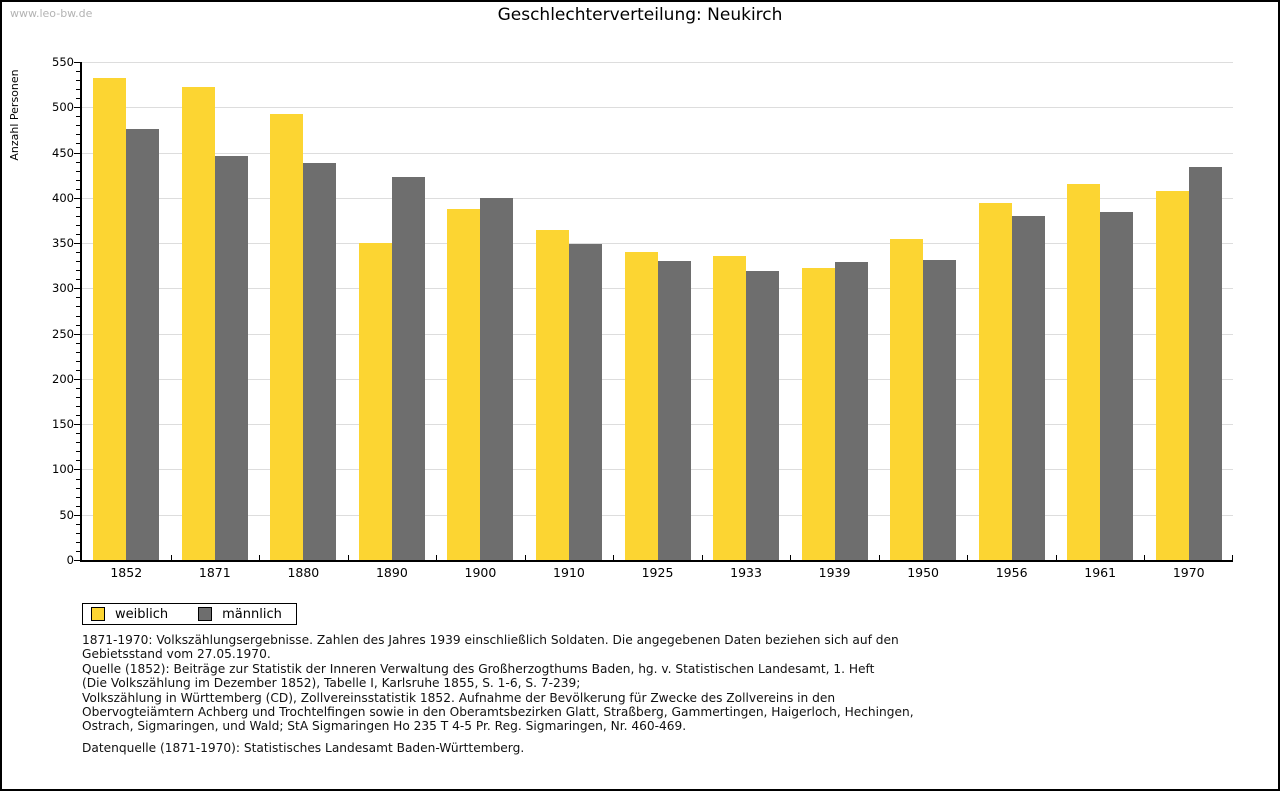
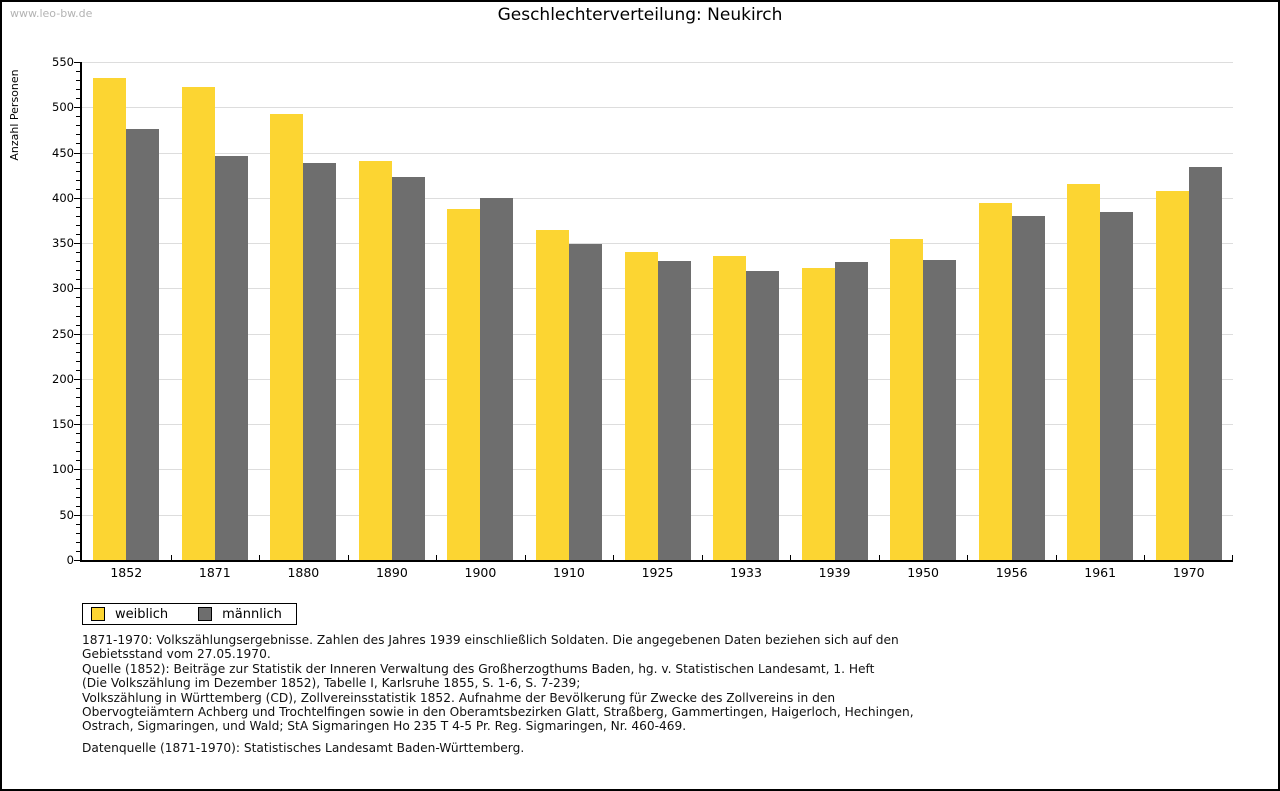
weiblich/1890: 350 -> 440
